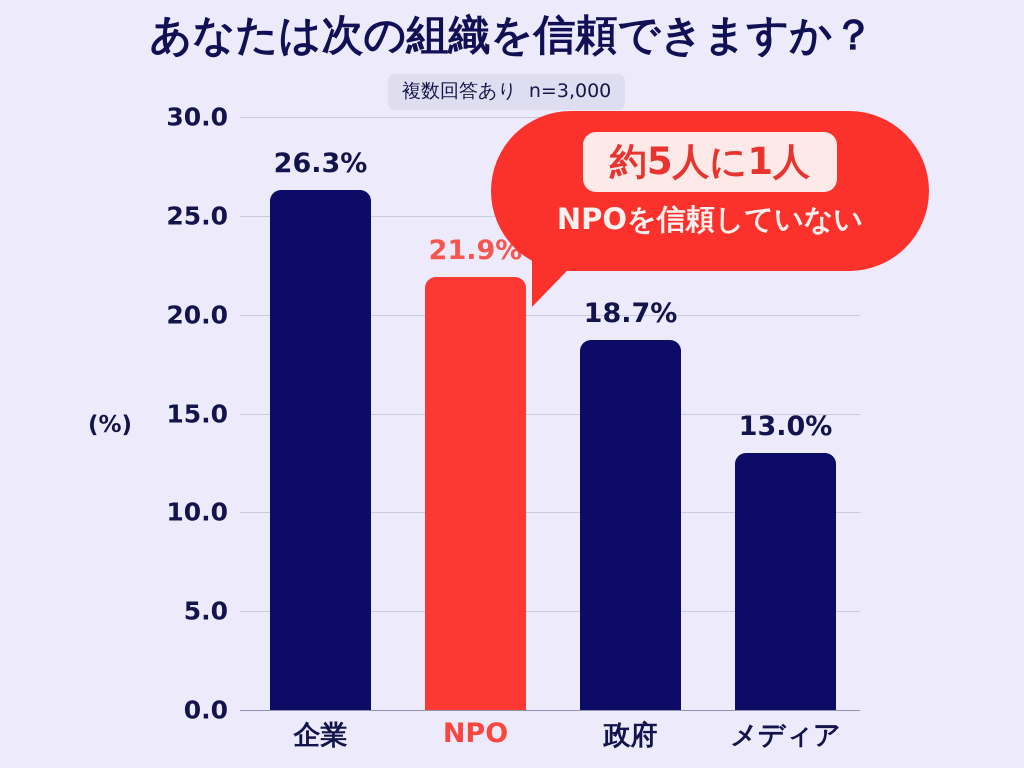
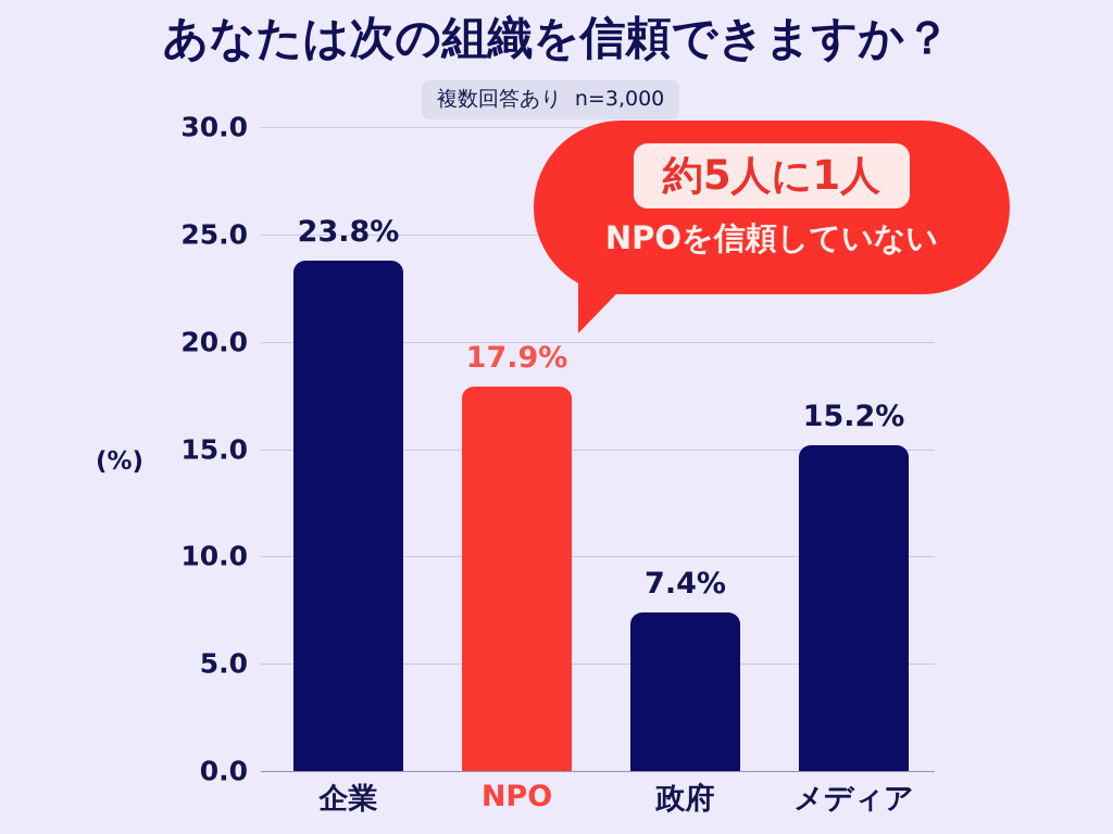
企業: 26.3% -> 23.8%
NPO: 21.9% -> 17.9%
政府: 18.7% -> 7.4%
メディア: 13.0% -> 15.2%
